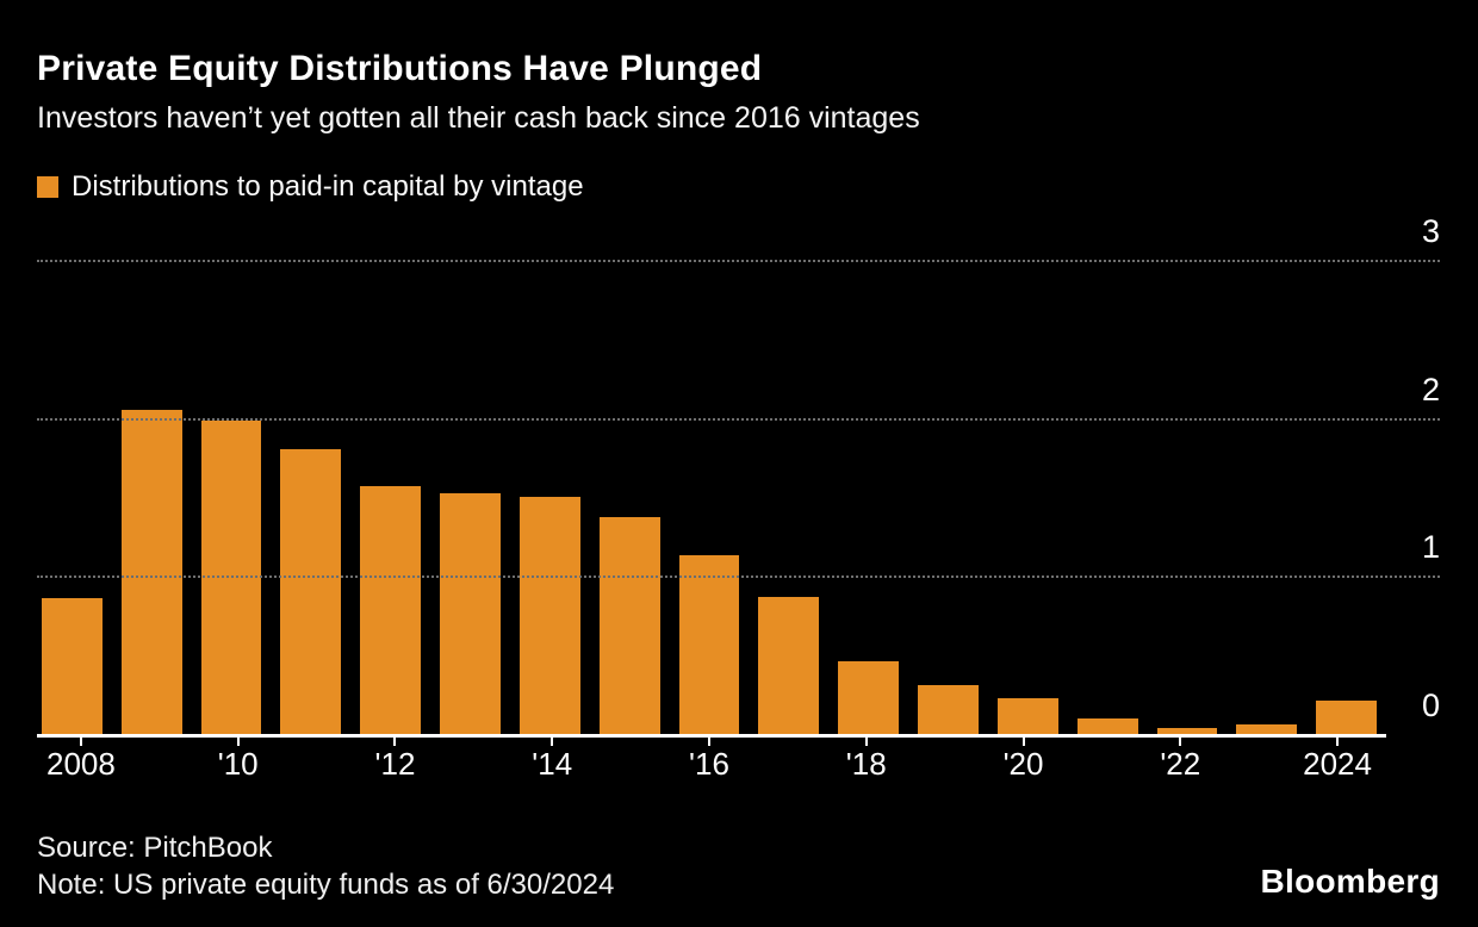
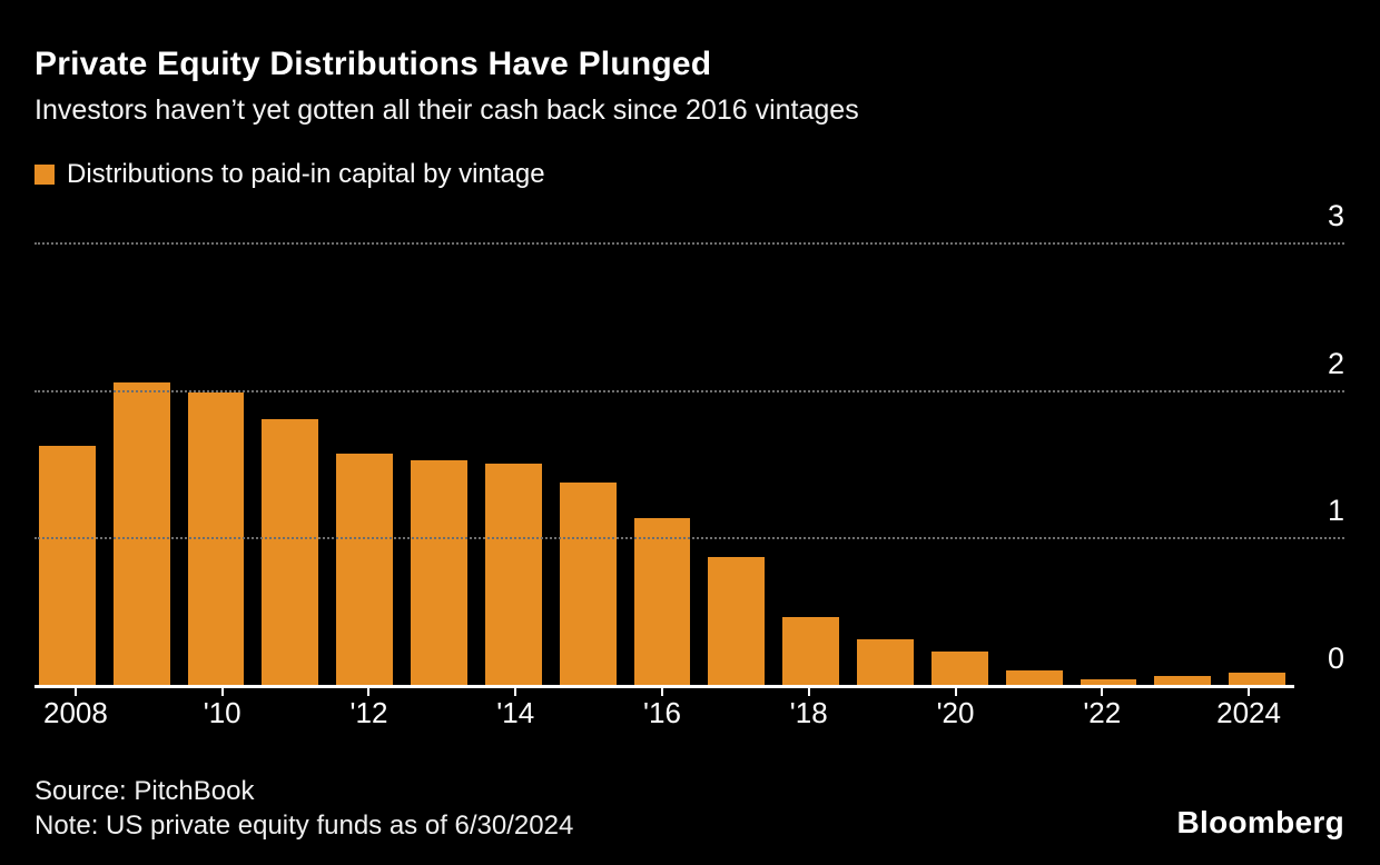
2008: 0.86 -> 1.62
2024: 0.21 -> 0.08
